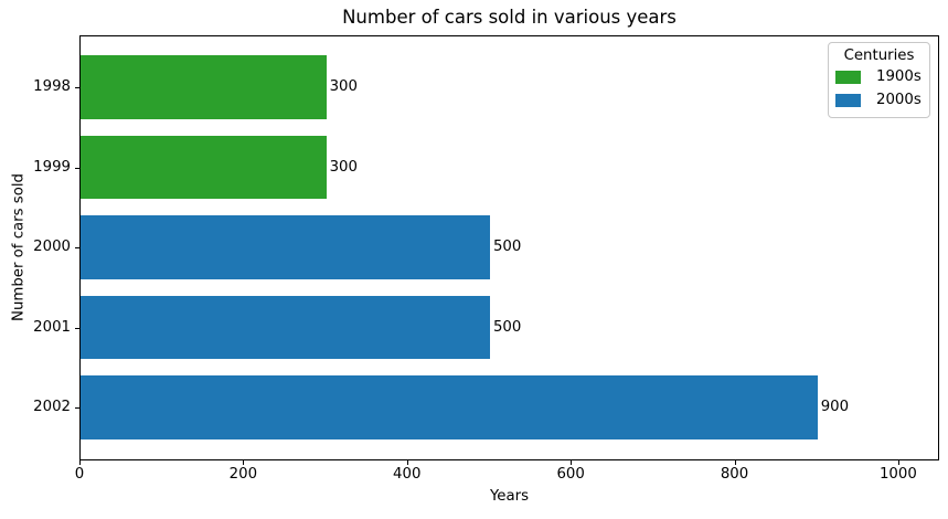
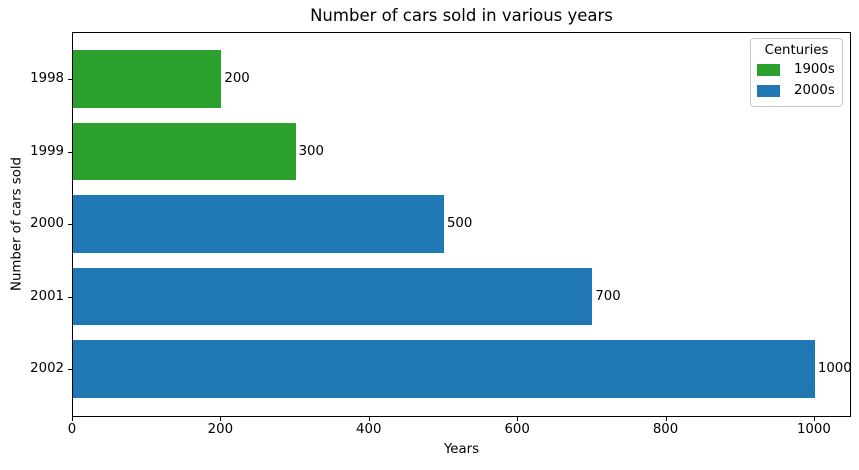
1998: 300 -> 200
2001: 500 -> 700
2002: 900 -> 1000
